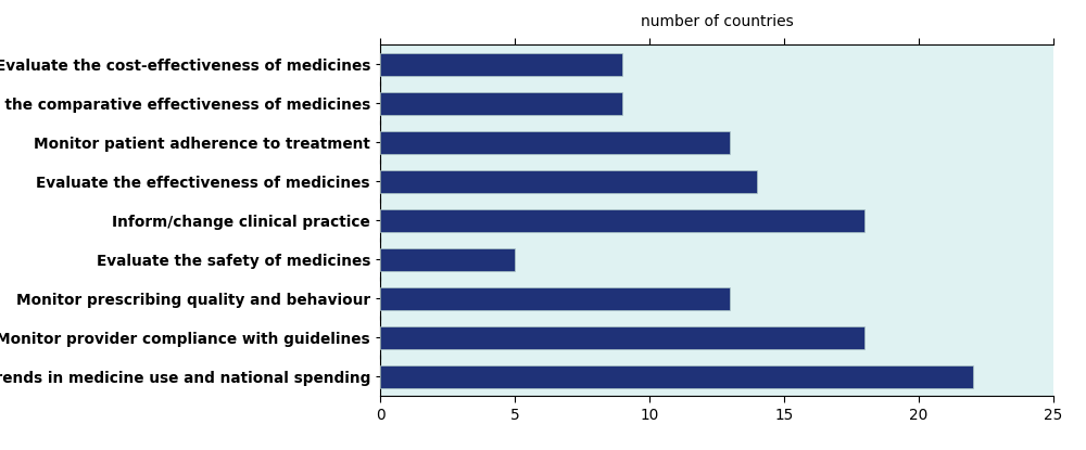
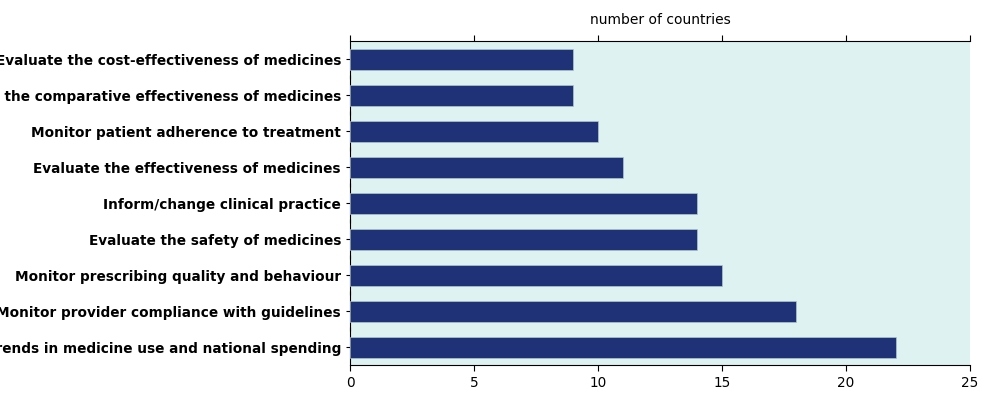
Monitor patient adherence to treatment: 13 -> 10
Evaluate the effectiveness of medicines: 14 -> 11
Inform/change clinical practice: 18 -> 14
Evaluate the safety of medicines: 5 -> 14
Monitor prescribing quality and behaviour: 13 -> 15
